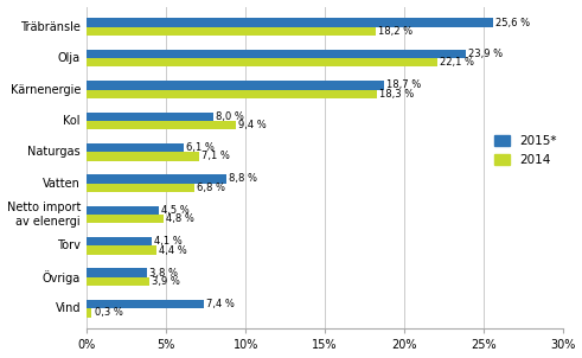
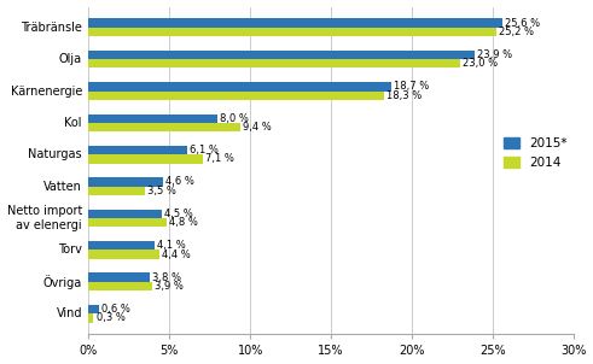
2014/Träbränsle: 18,2 -> 25,2
2014/Olja: 22,1 -> 23,0
2015*/Vatten: 8,8 -> 4,6
2014/Vatten: 6,8 -> 3,5
2015*/Vind: 7,4 -> 0,6
